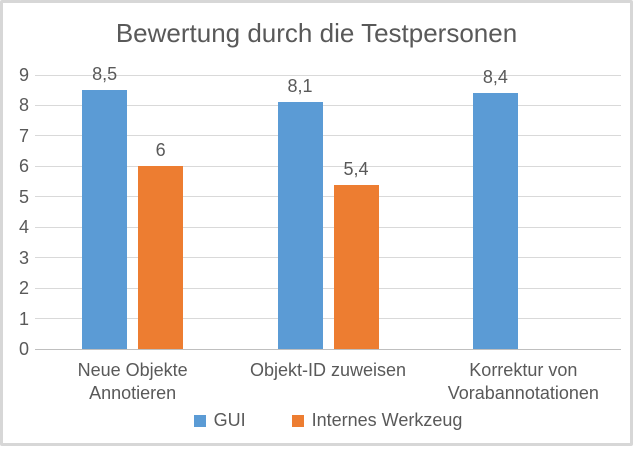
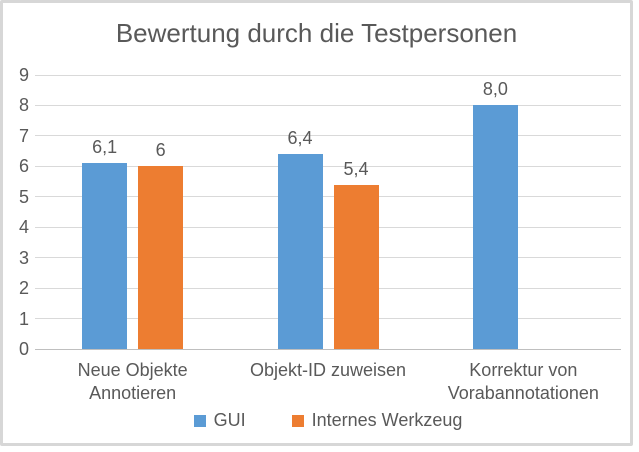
GUI/Neue Objekte Annotieren: 8,5 -> 6,1
GUI/Objekt-ID zuweisen: 8,1 -> 6,4
GUI/Korrektur von Vorabannotationen: 8,4 -> 8,0
